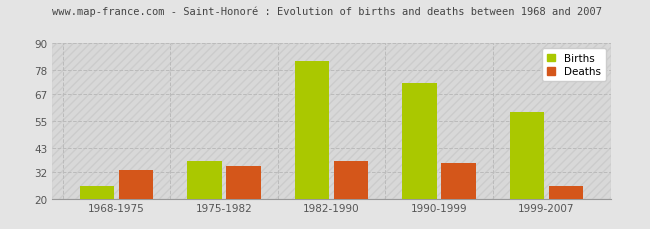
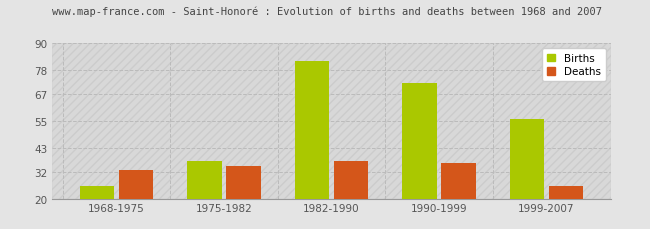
Births/1999-2007: 59 -> 56
